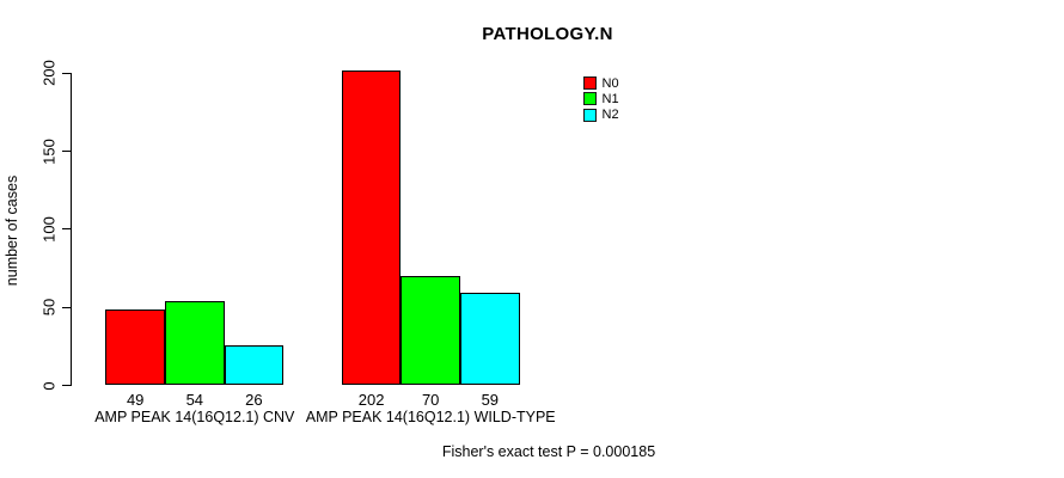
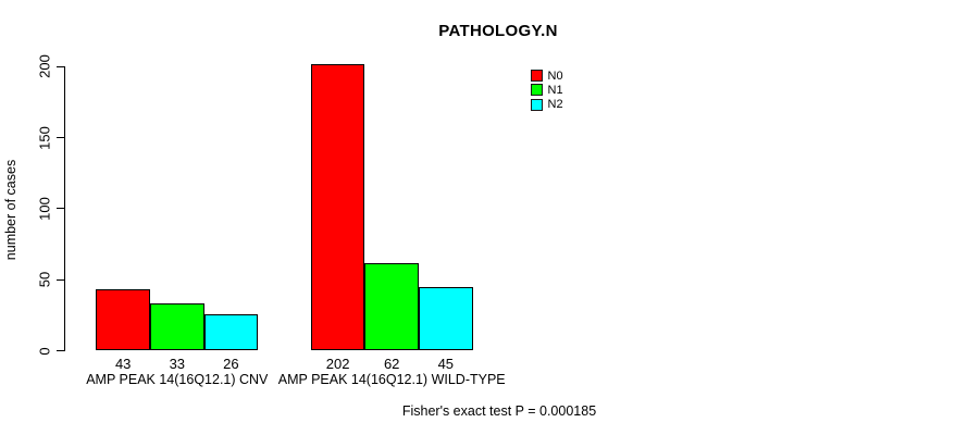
N0/AMP PEAK 14(16Q12.1) CNV: 49 -> 43
N1/AMP PEAK 14(16Q12.1) CNV: 54 -> 33
N1/AMP PEAK 14(16Q12.1) WILD-TYPE: 70 -> 62
N2/AMP PEAK 14(16Q12.1) WILD-TYPE: 59 -> 45
